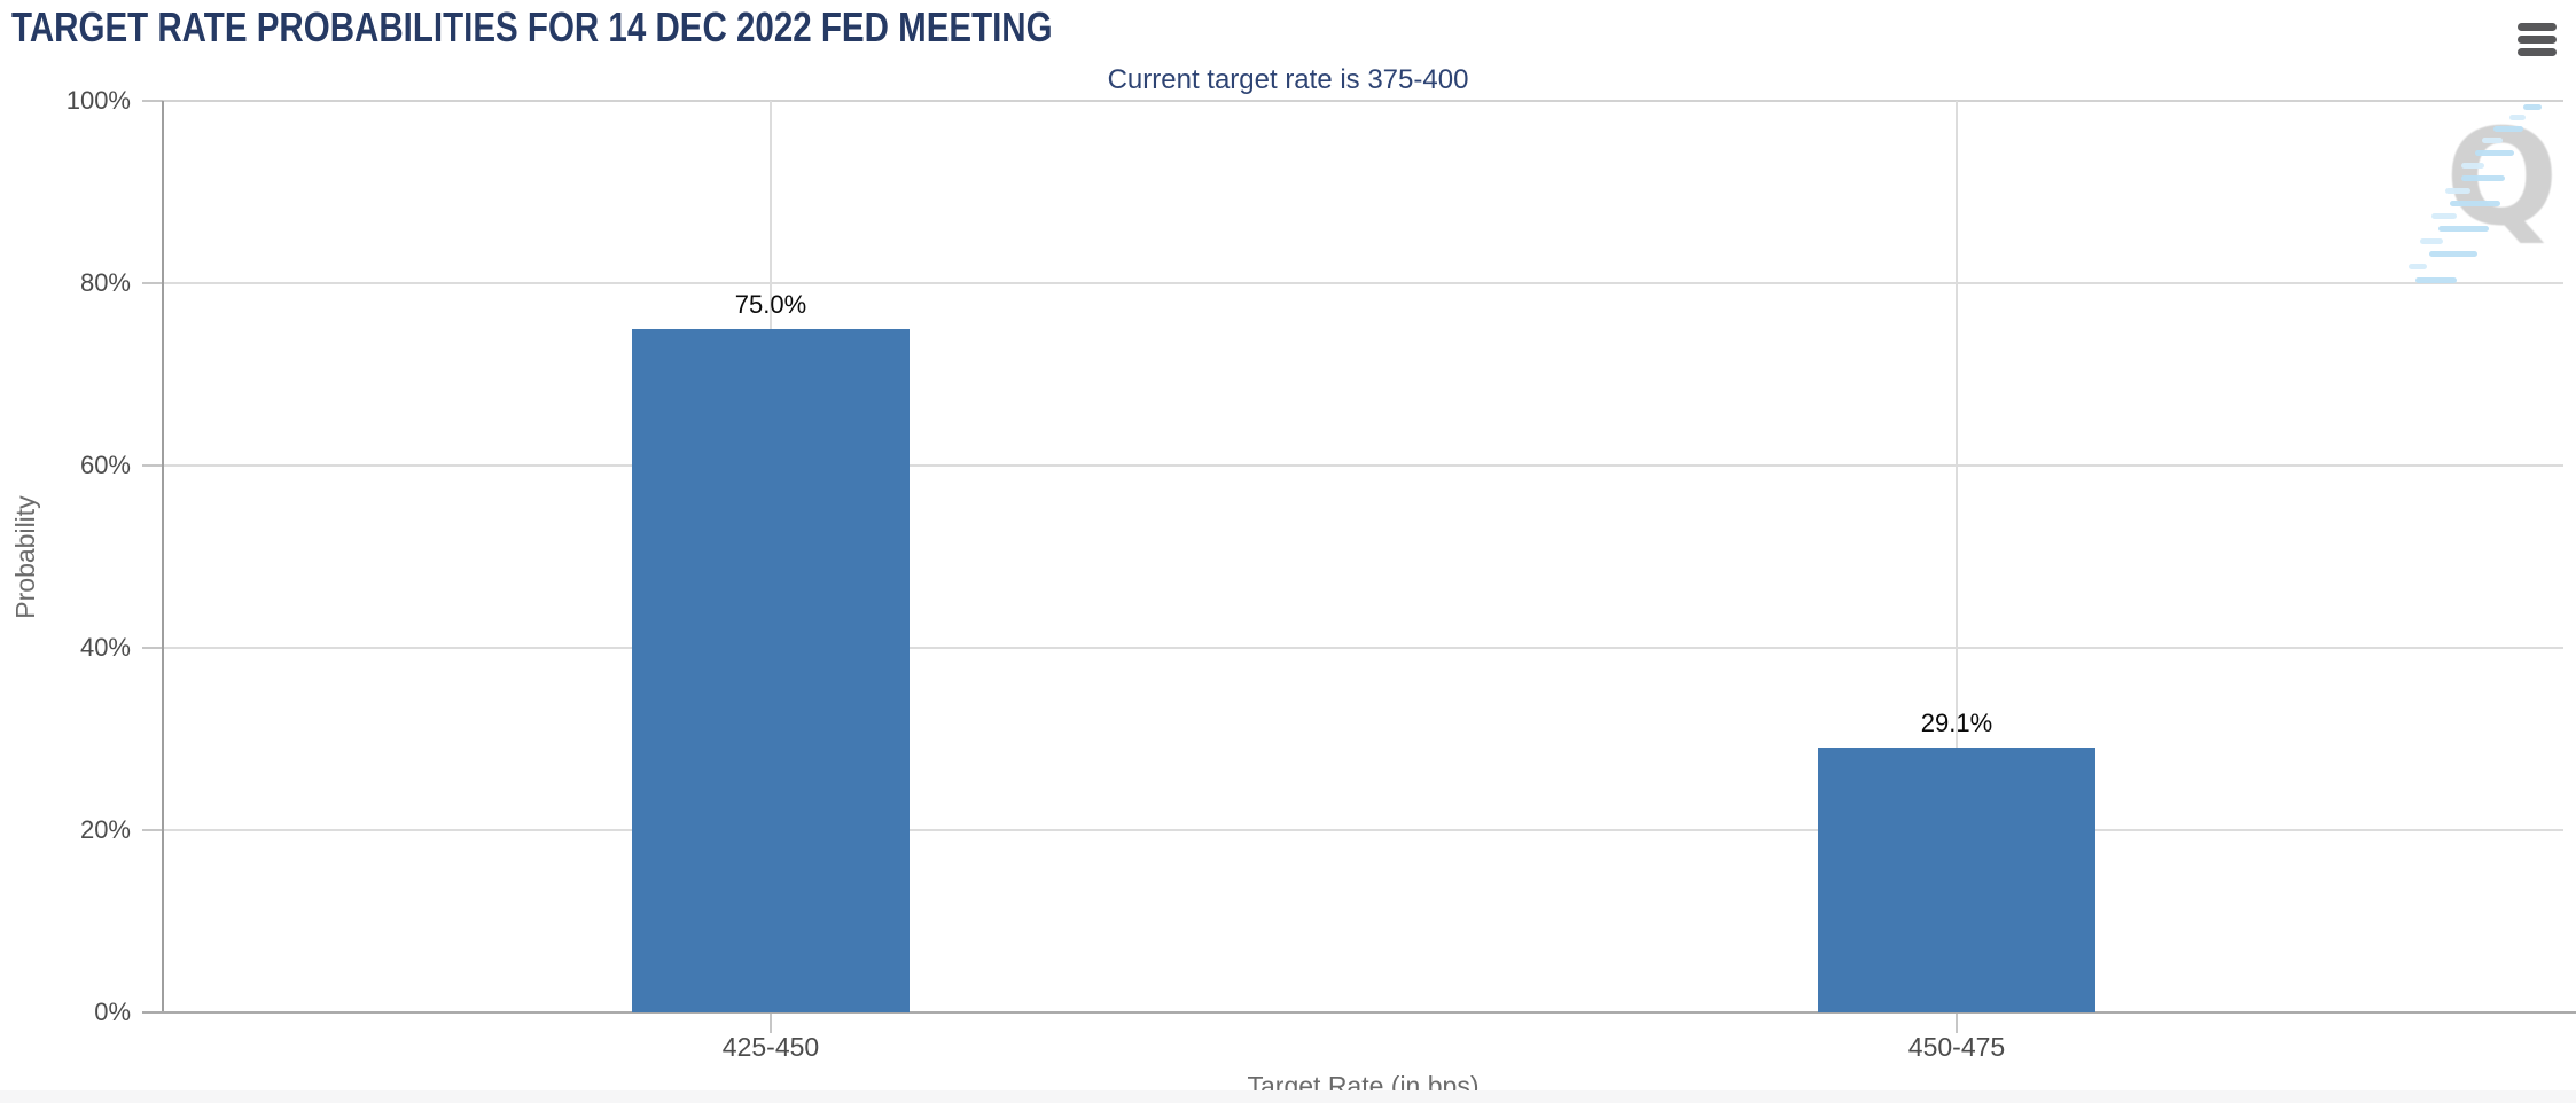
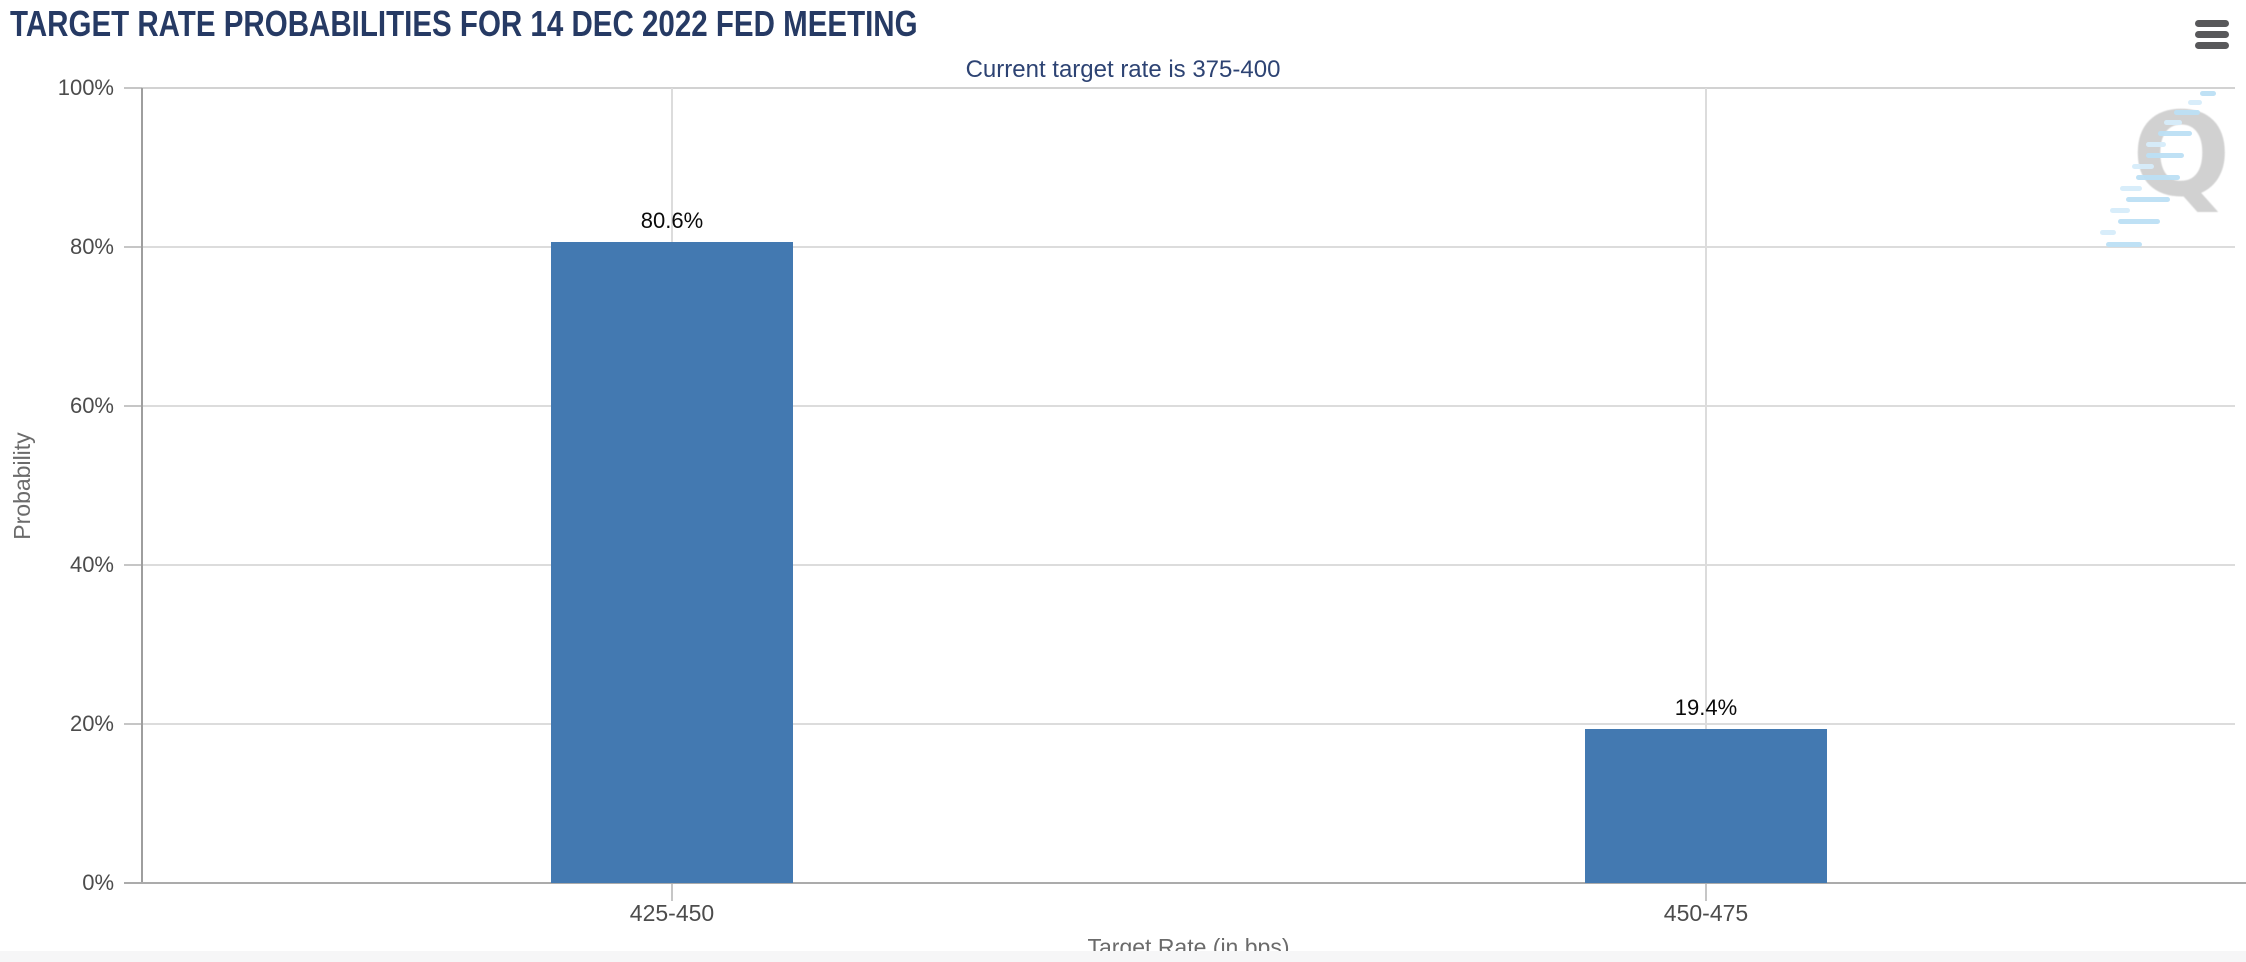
425-450: 75.0% -> 80.6%
450-475: 29.1% -> 19.4%
